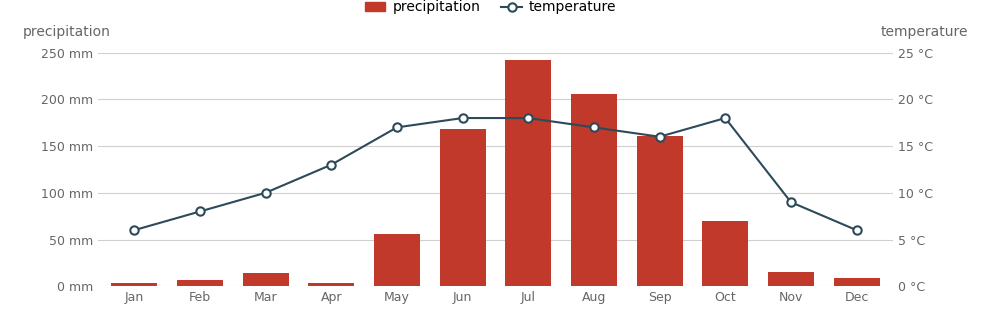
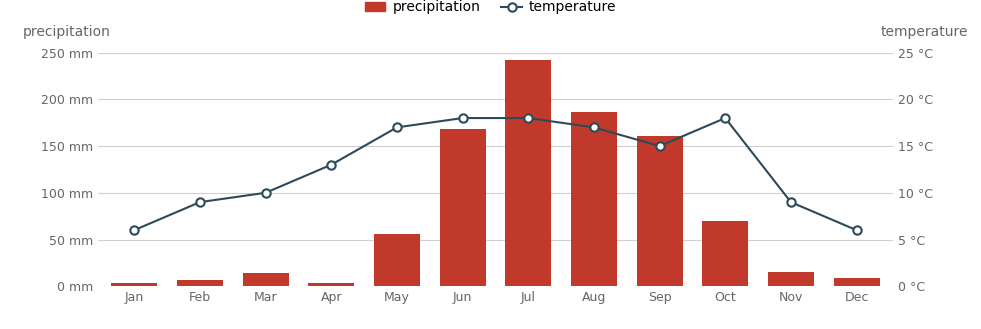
temperature/Feb: 8 °C -> 9 °C
precipitation/Aug: 206 mm -> 186 mm
temperature/Sep: 16 °C -> 15 °C
